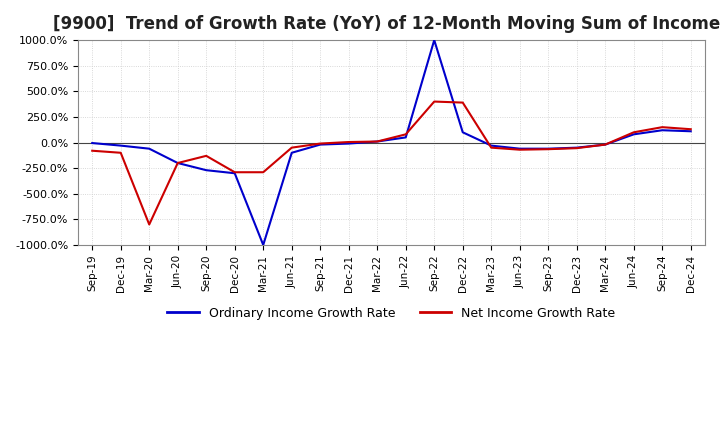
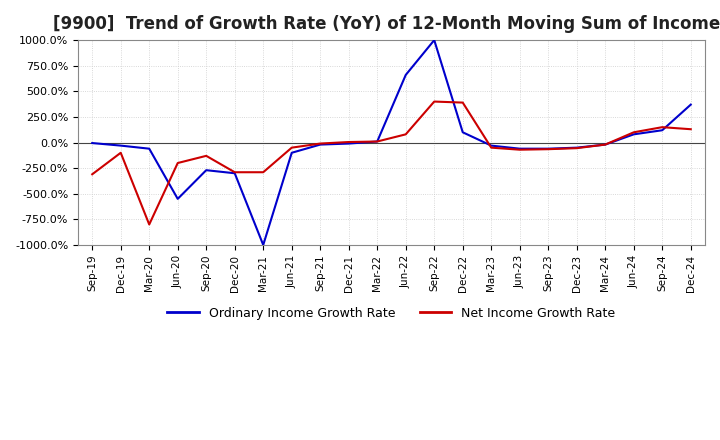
Net Income Growth Rate/Sep-19: -80% -> -310%
Ordinary Income Growth Rate/Jun-20: -200% -> -550%
Ordinary Income Growth Rate/Jun-22: 50% -> 660%
Ordinary Income Growth Rate/Dec-24: 110% -> 370%
